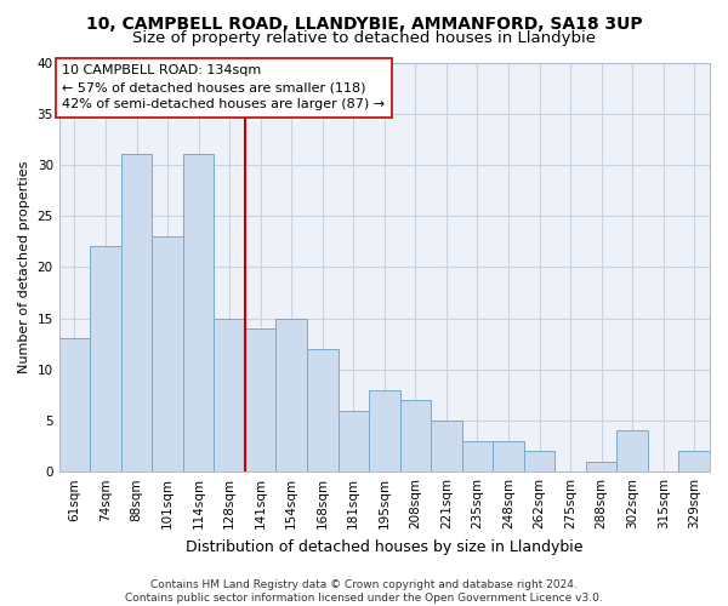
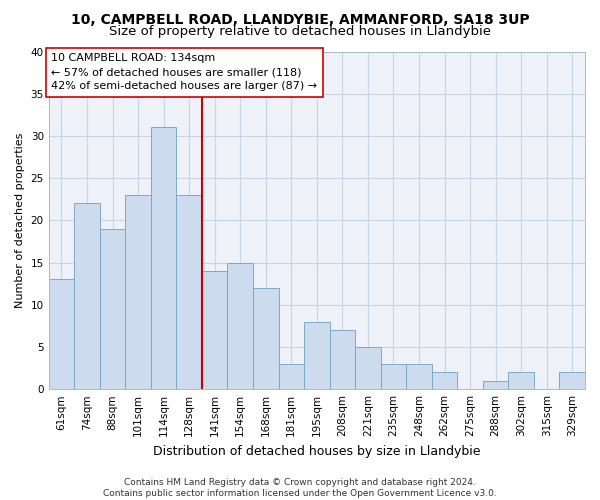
88sqm: 31 -> 19
128sqm: 15 -> 23
181sqm: 6 -> 3
302sqm: 4 -> 2
